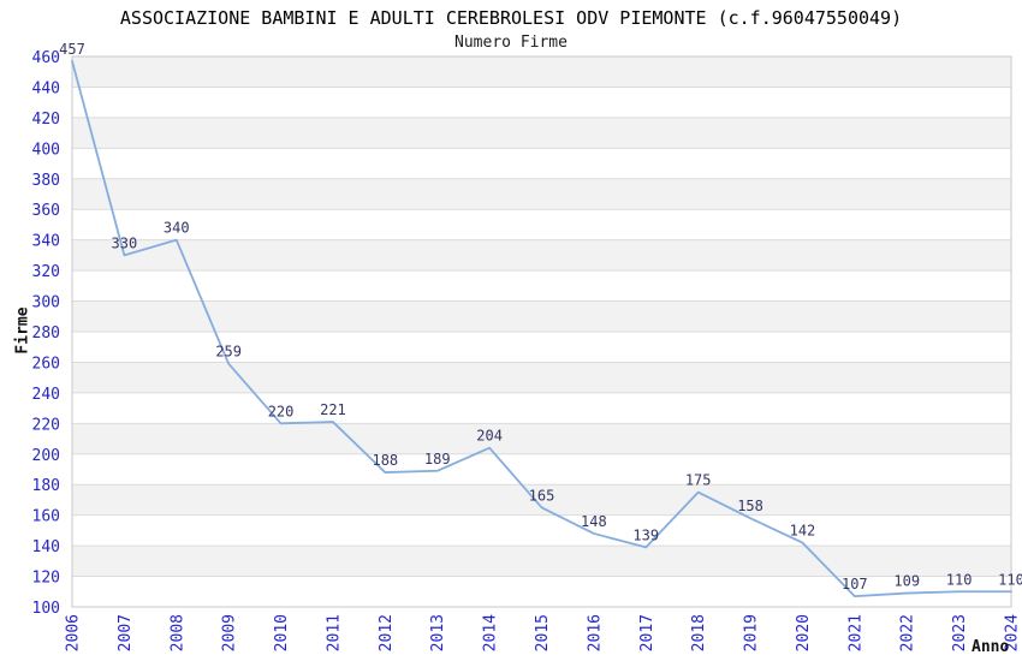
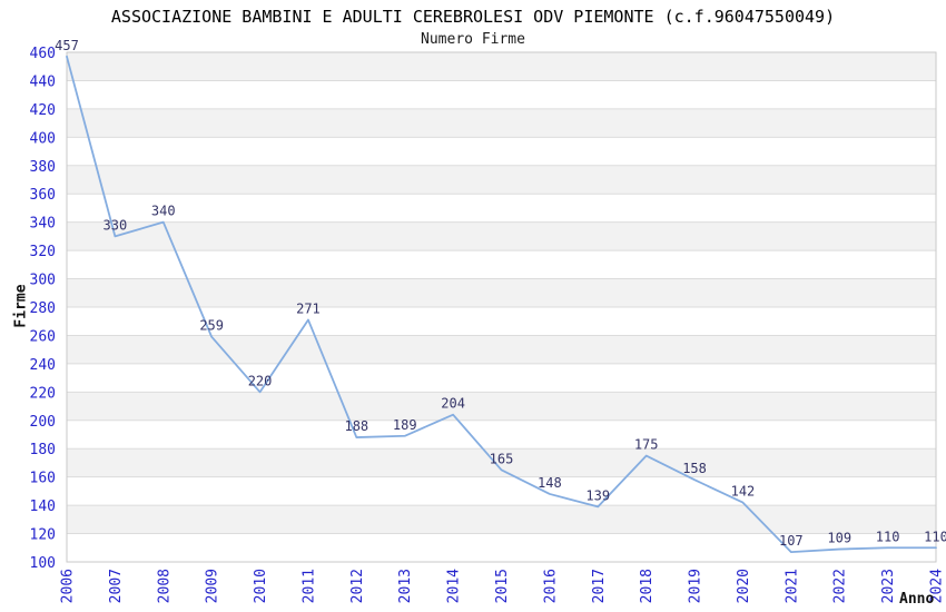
2011: 221 -> 271
